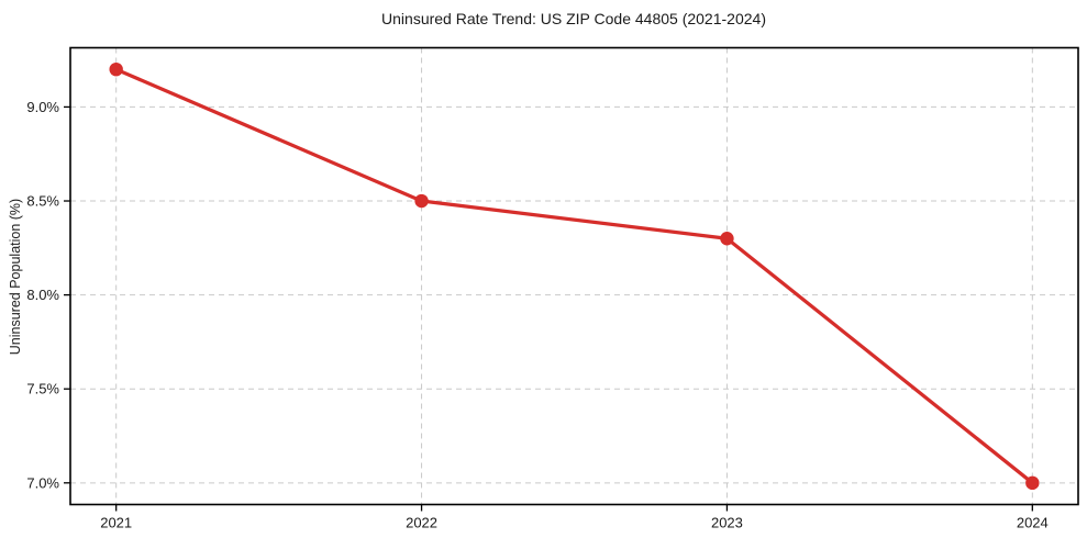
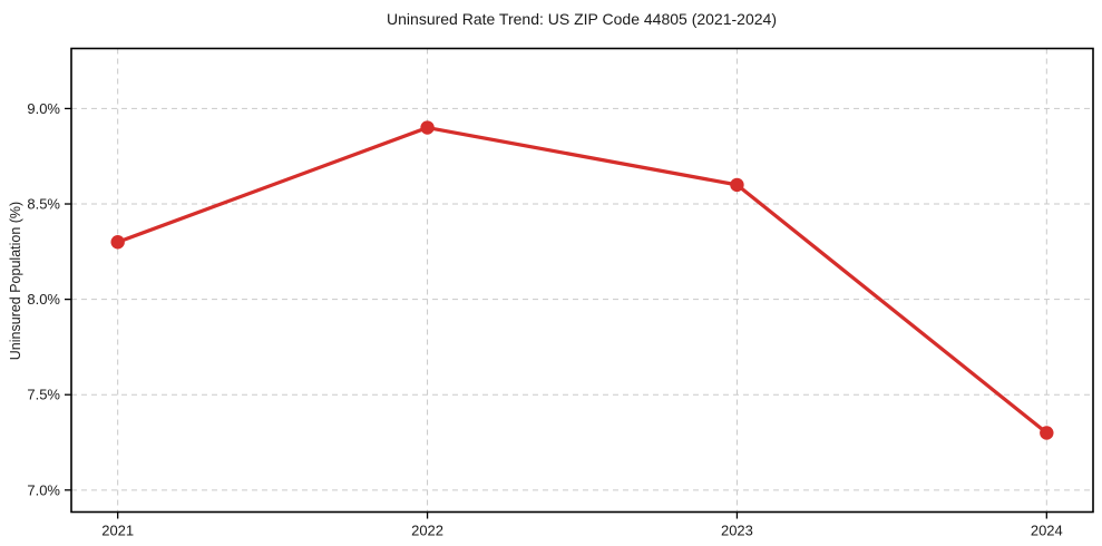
2021: 9.2% -> 8.3%
2022: 8.5% -> 8.9%
2023: 8.3% -> 8.6%
2024: 7.0% -> 7.3%
